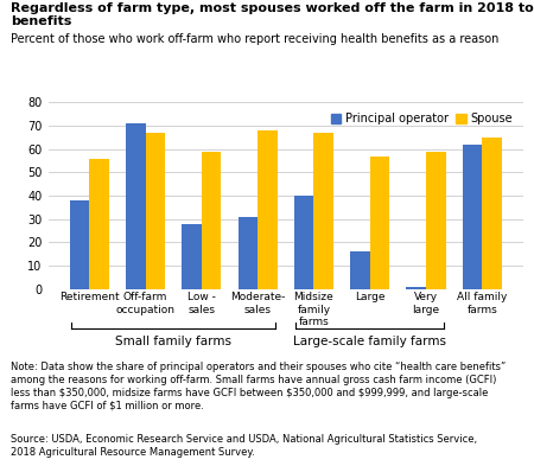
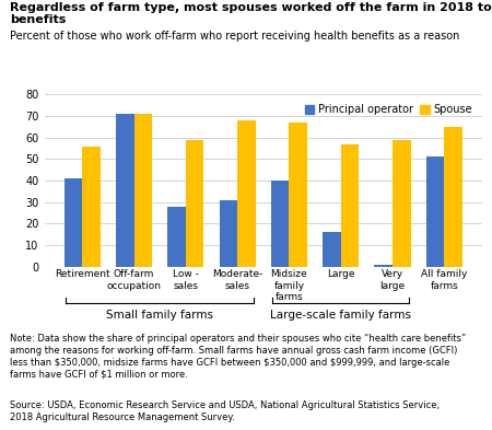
Principal operator/Retirement: 38 -> 41
Spouse/Off-farm occupation: 67 -> 71
Principal operator/All family farms: 62 -> 51
